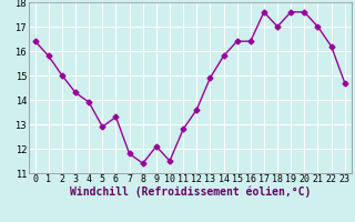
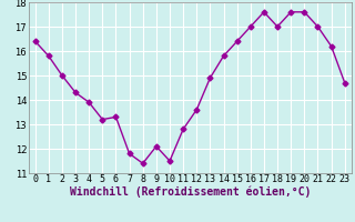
5: 12.9 -> 13.2
16: 16.4 -> 17.0
